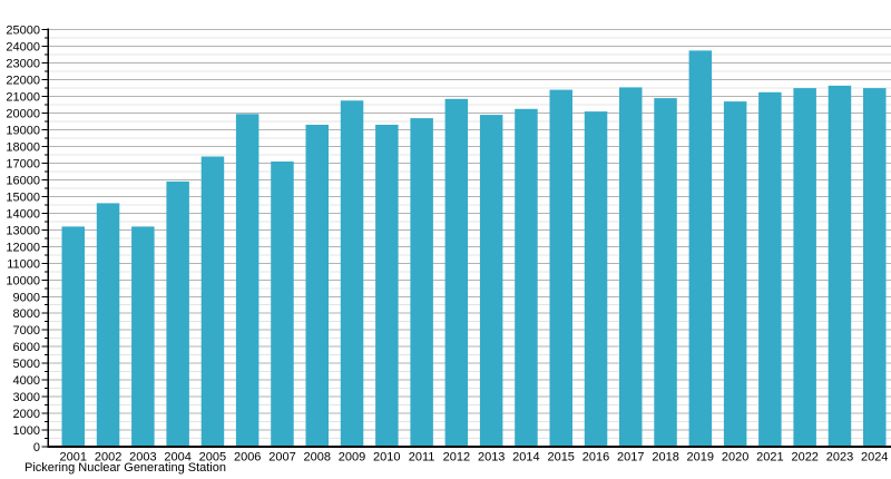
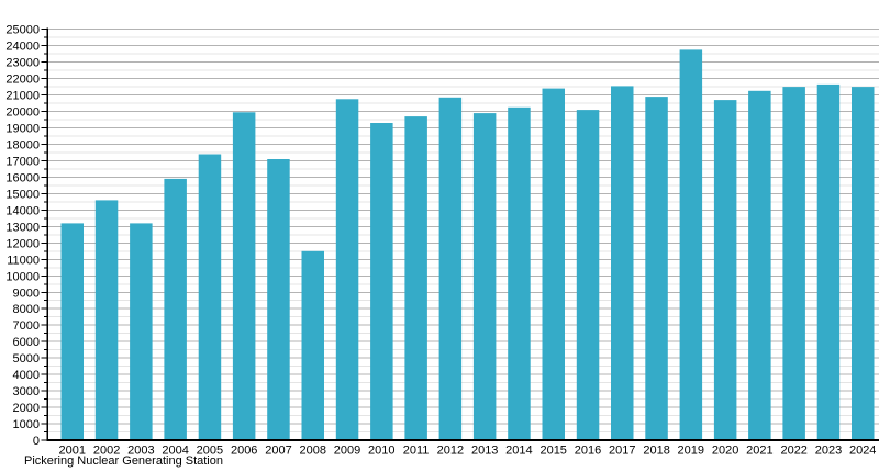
2008: 19300 -> 11500
